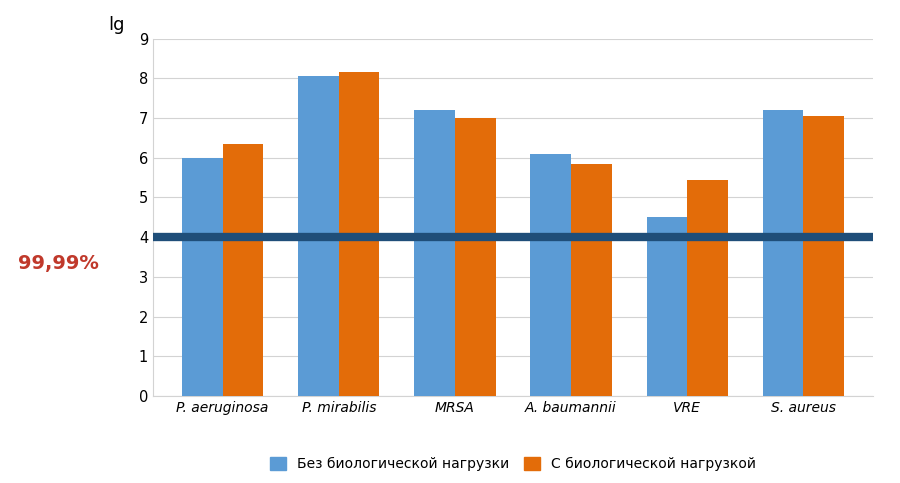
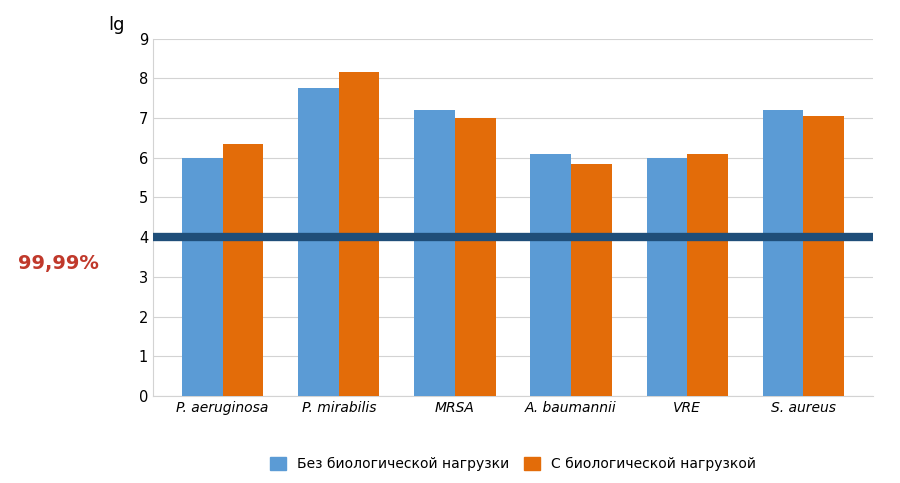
Без биологической нагрузки/P. mirabilis: 8.05 -> 7.75
Без биологической нагрузки/VRE: 4.50 -> 6.00
С биологической нагрузкой/VRE: 5.45 -> 6.10
